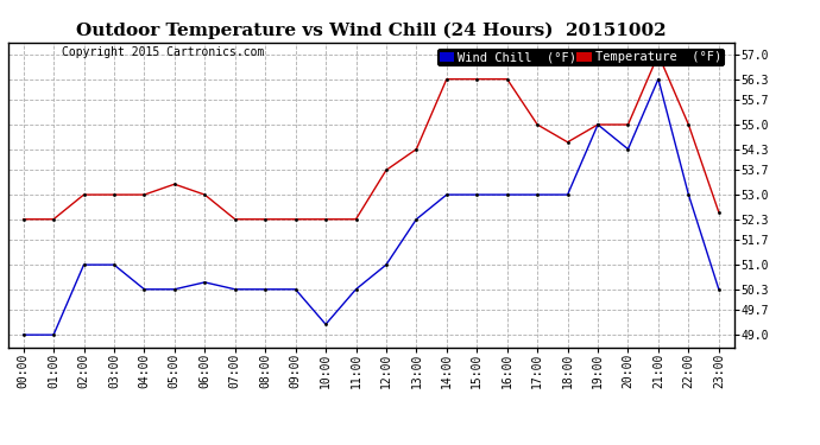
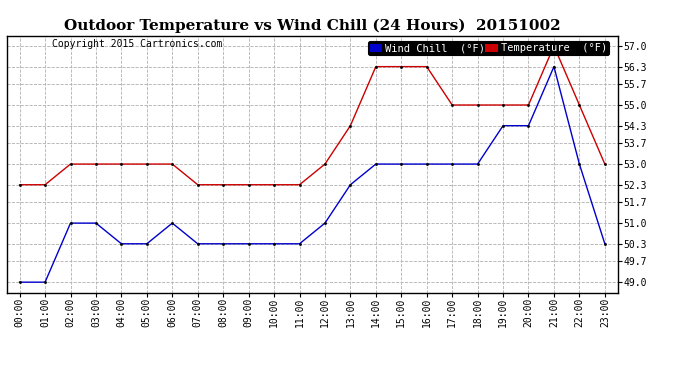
Temperature (°F)/05:00: 53.3 -> 53.0
Wind Chill (°F)/06:00: 50.5 -> 51.0
Wind Chill (°F)/10:00: 49.3 -> 50.3
Temperature (°F)/12:00: 53.7 -> 53.0
Temperature (°F)/18:00: 54.5 -> 55.0
Wind Chill (°F)/19:00: 55.0 -> 54.3
Temperature (°F)/23:00: 52.5 -> 53.0
